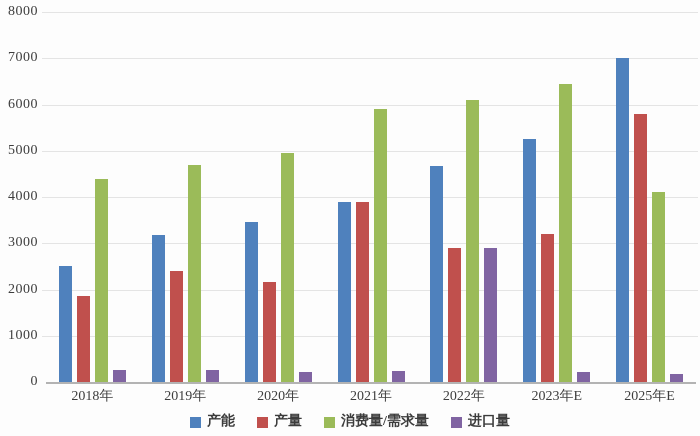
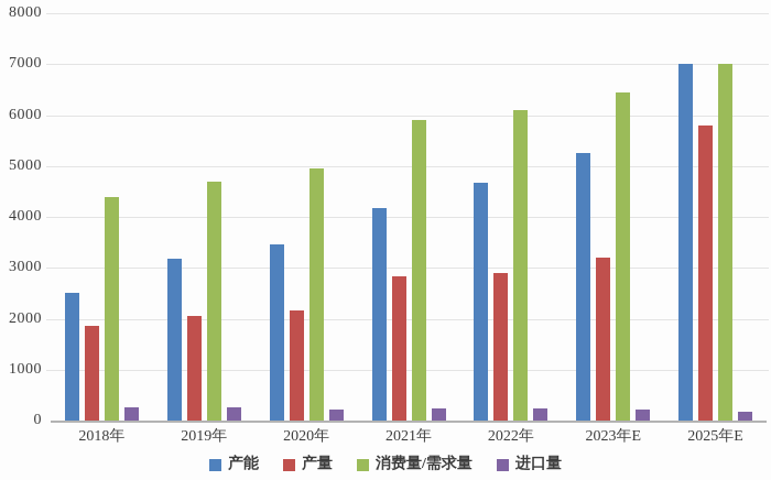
产量/2019年: 2400 -> 2000
产能/2021年: 3900 -> 4200
产量/2021年: 3900 -> 2800
进口量/2022年: 2900 -> 200
消费量/需求量/2025年E: 4100 -> 7000
